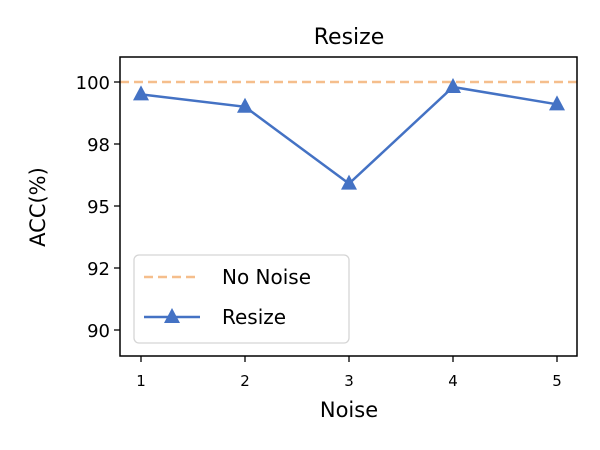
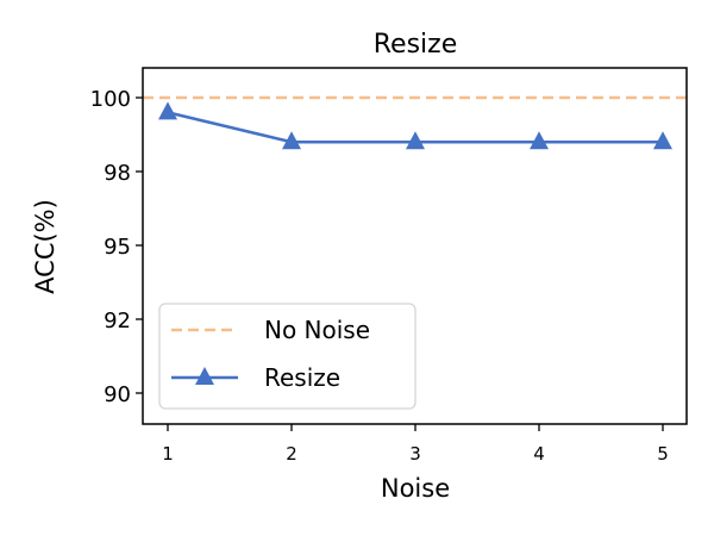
Resize/2: 99.0 -> 98.5
Resize/3: 95.9 -> 98.5
Resize/4: 99.8 -> 98.5
Resize/5: 99.1 -> 98.5
